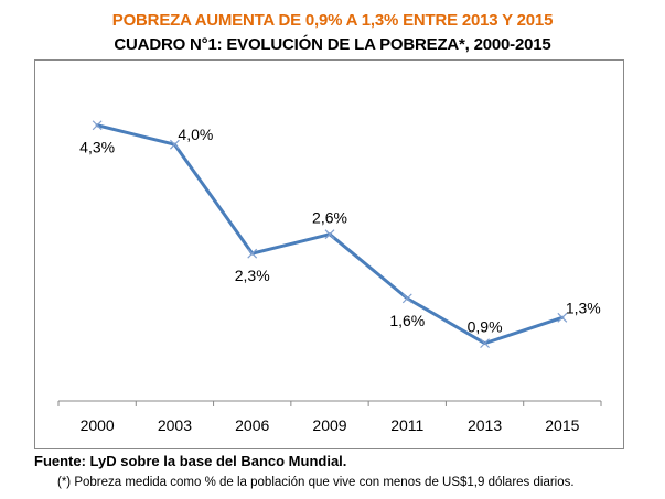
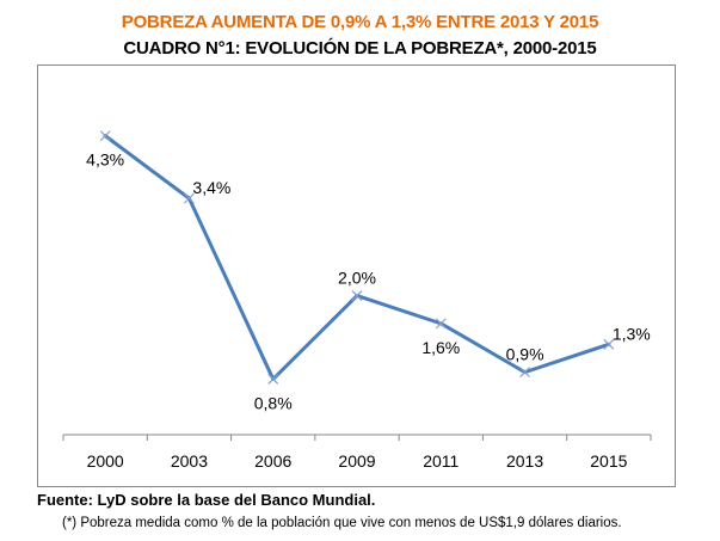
2003: 4,0% -> 3,4%
2006: 2,3% -> 0,8%
2009: 2,6% -> 2,0%
